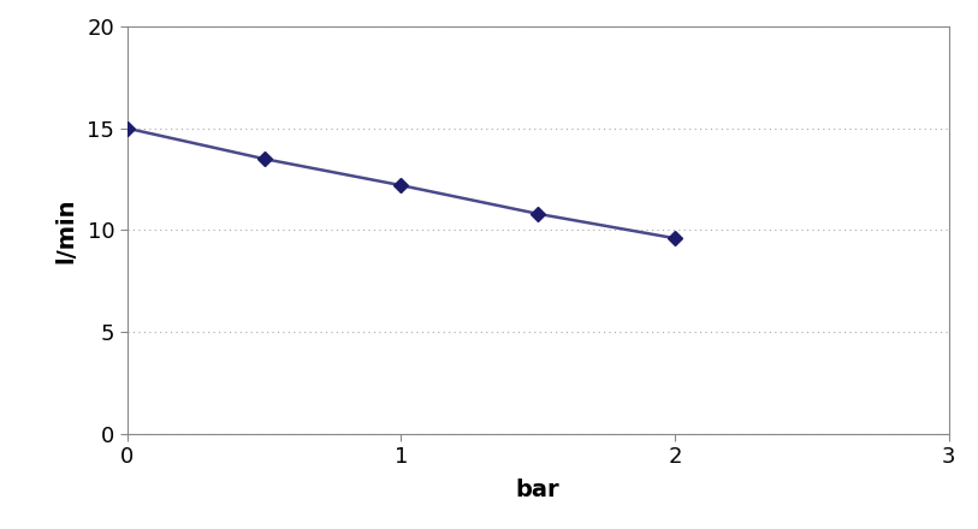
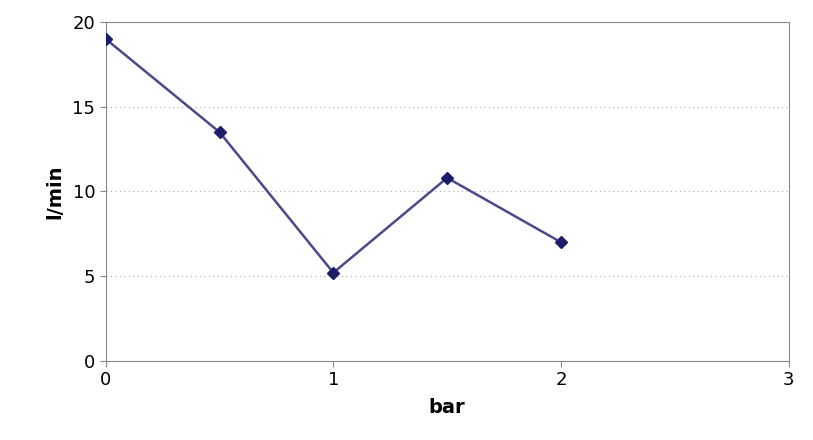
0: 15.0 -> 19.0
1: 12.2 -> 5.2
2: 9.6 -> 7.0
